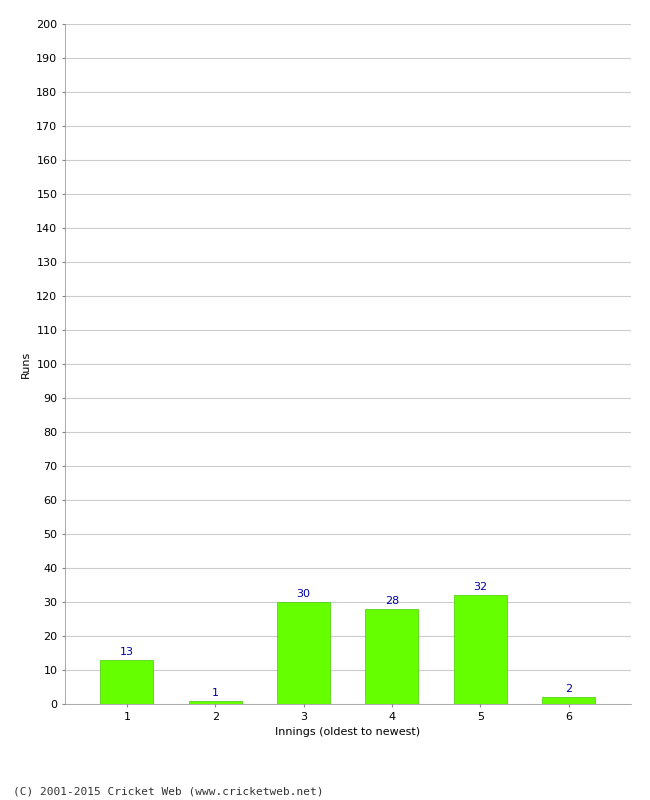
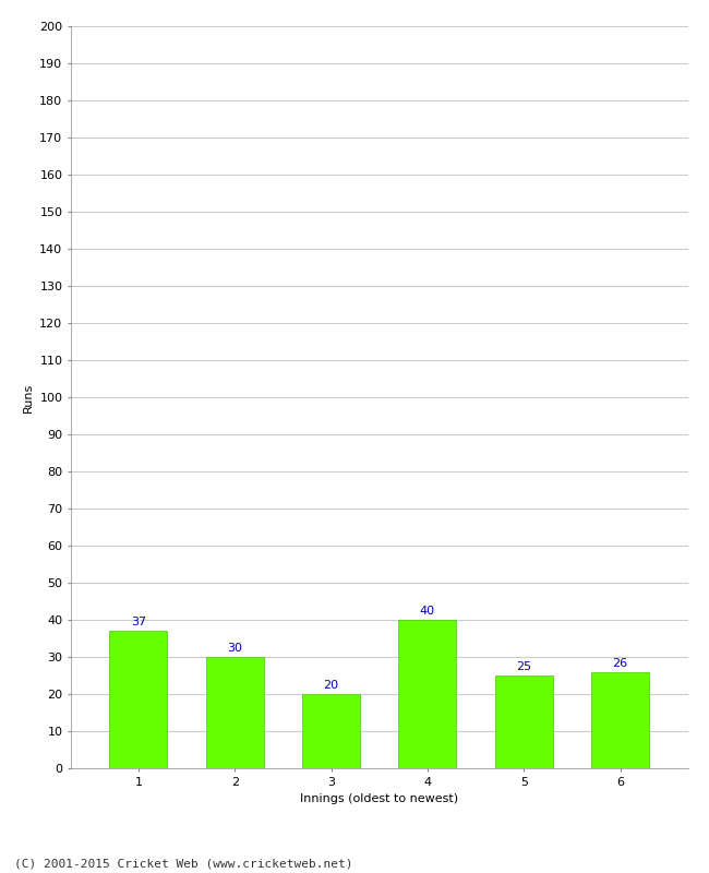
1: 13 -> 37
2: 1 -> 30
3: 30 -> 20
4: 28 -> 40
5: 32 -> 25
6: 2 -> 26
